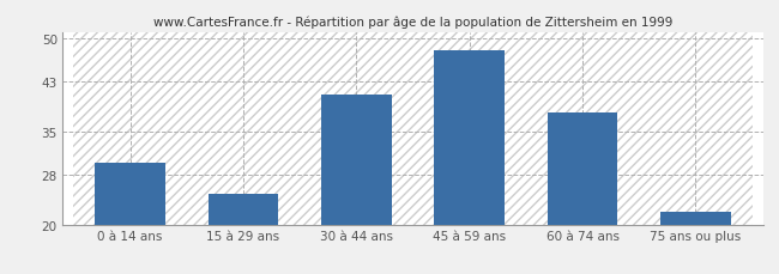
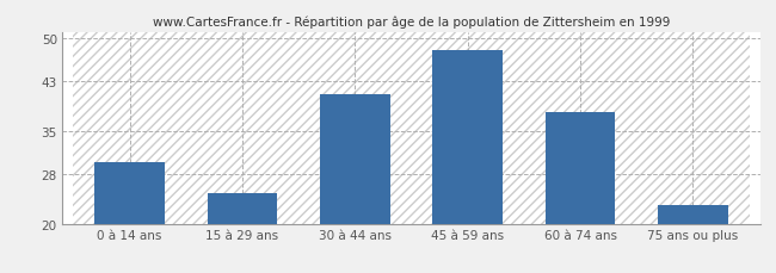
75 ans ou plus: 22 -> 23
